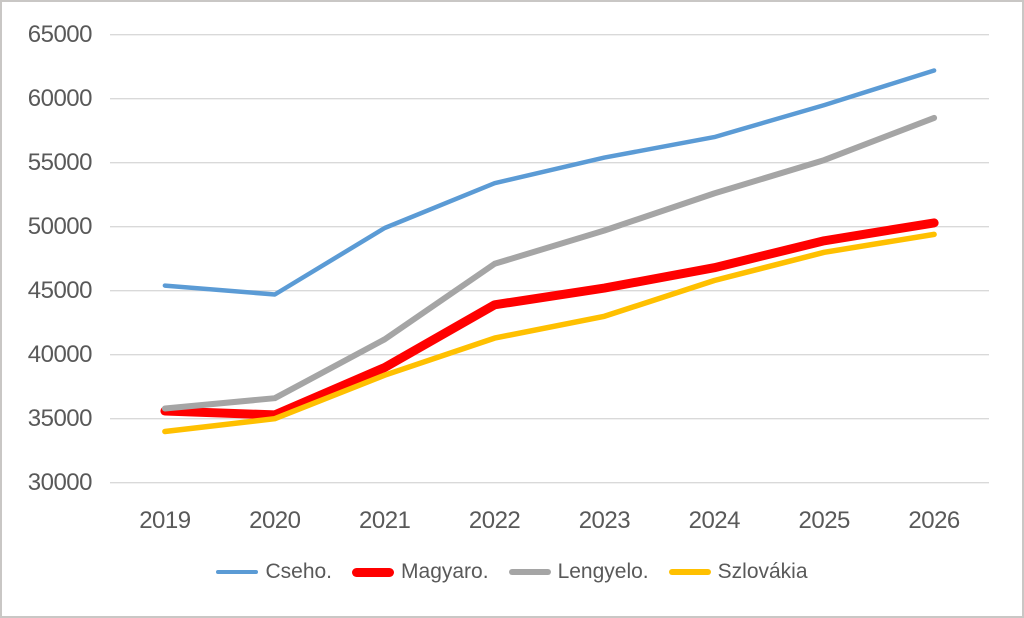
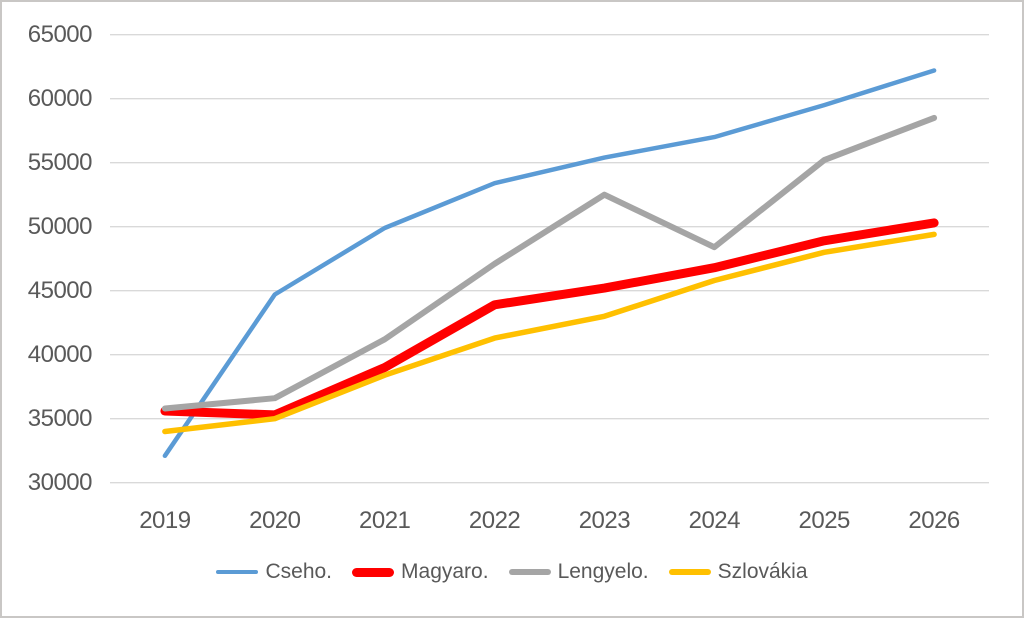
Cseho./2019: 45400 -> 32100
Lengyelo./2023: 49700 -> 52500
Lengyelo./2024: 52600 -> 48400
